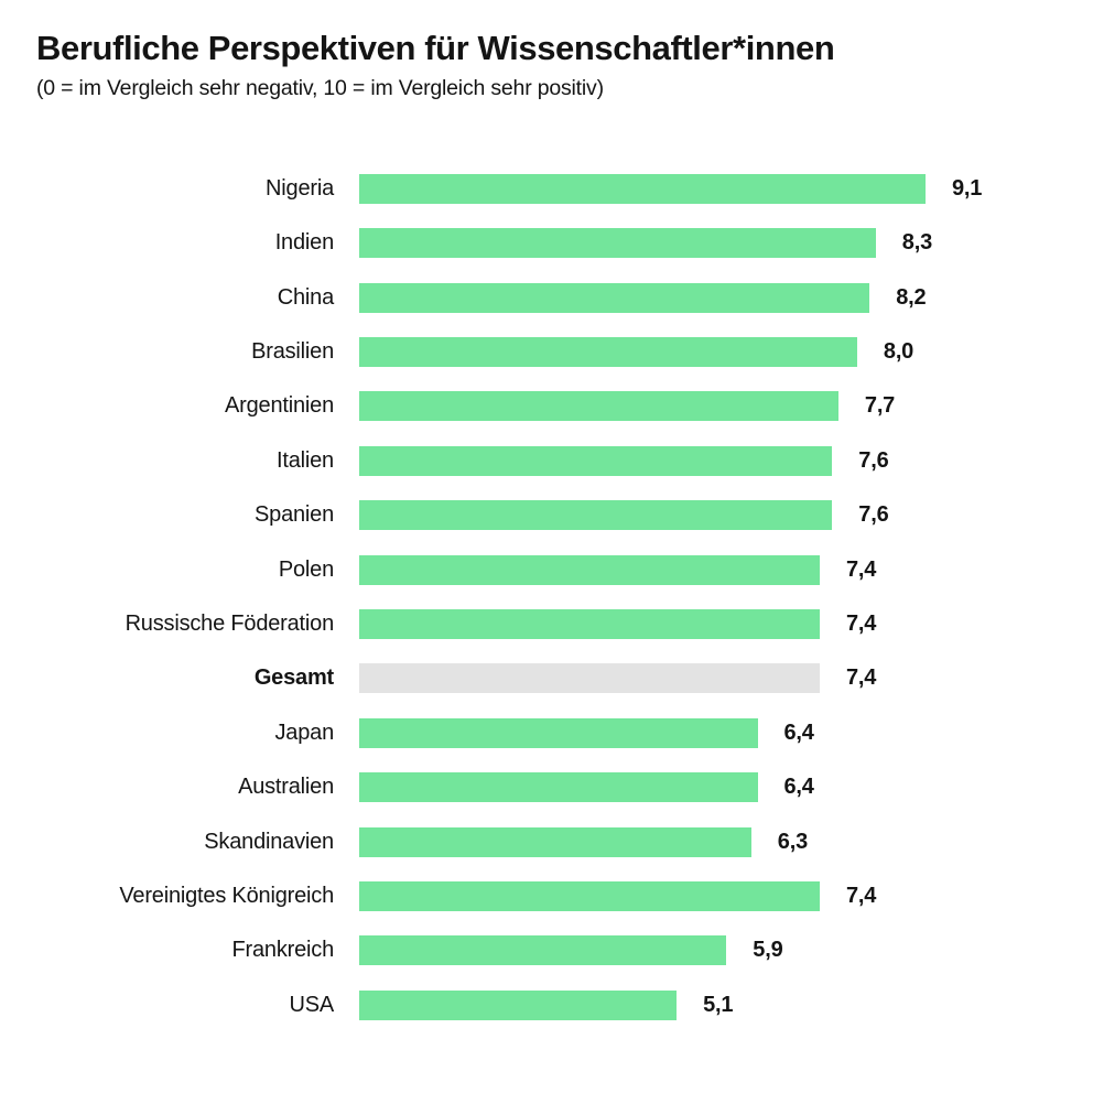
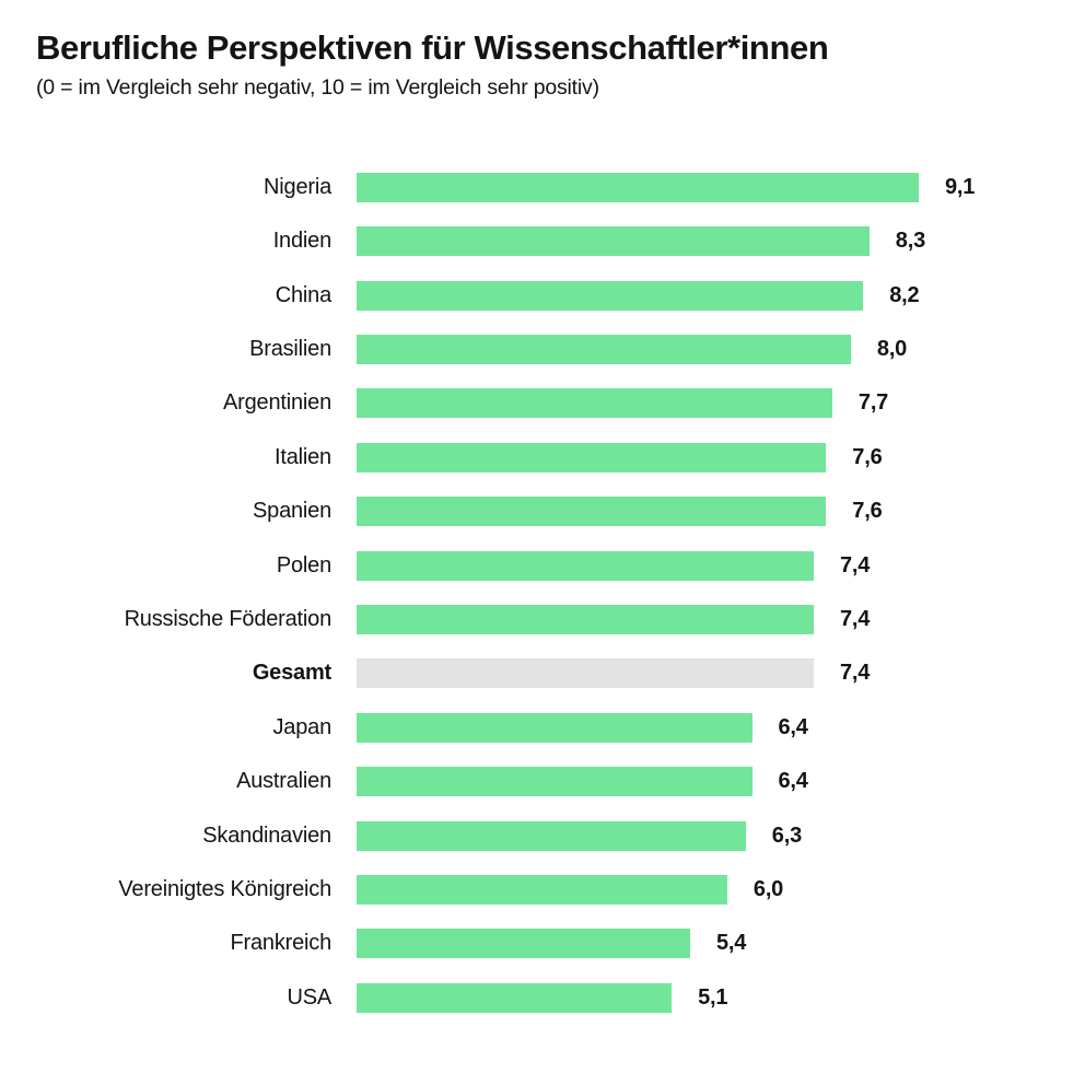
Vereinigtes Königreich: 7,4 -> 6,0
Frankreich: 5,9 -> 5,4
